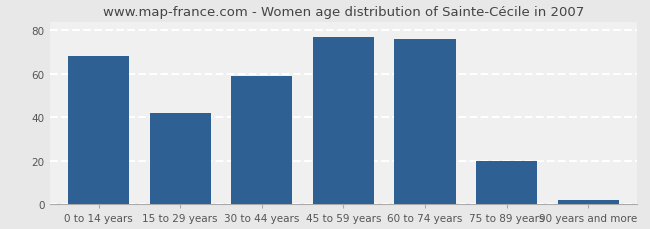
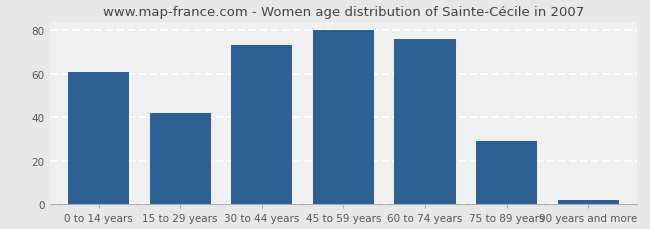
0 to 14 years: 68 -> 61
30 to 44 years: 59 -> 73
45 to 59 years: 77 -> 80
75 to 89 years: 20 -> 29
